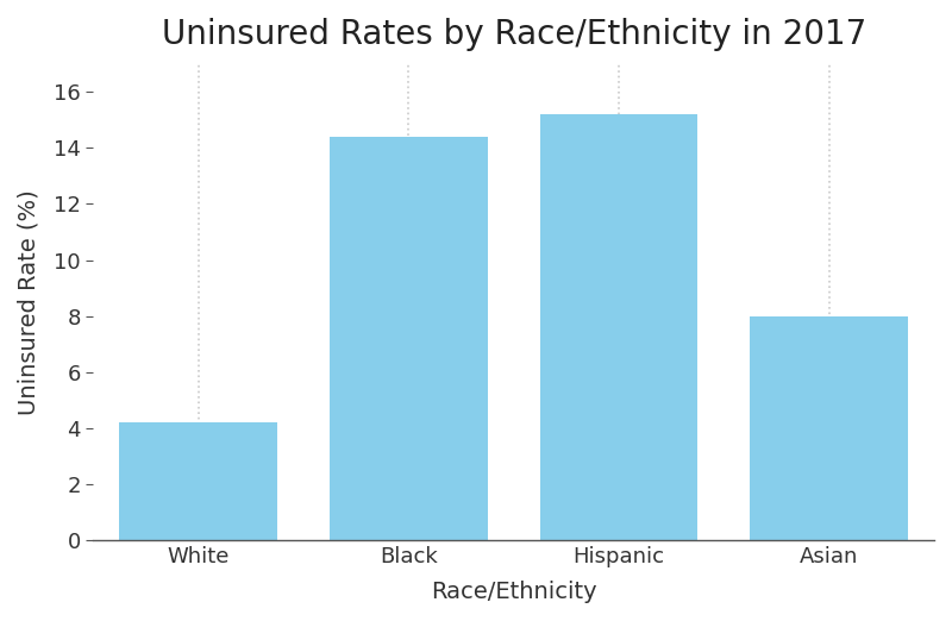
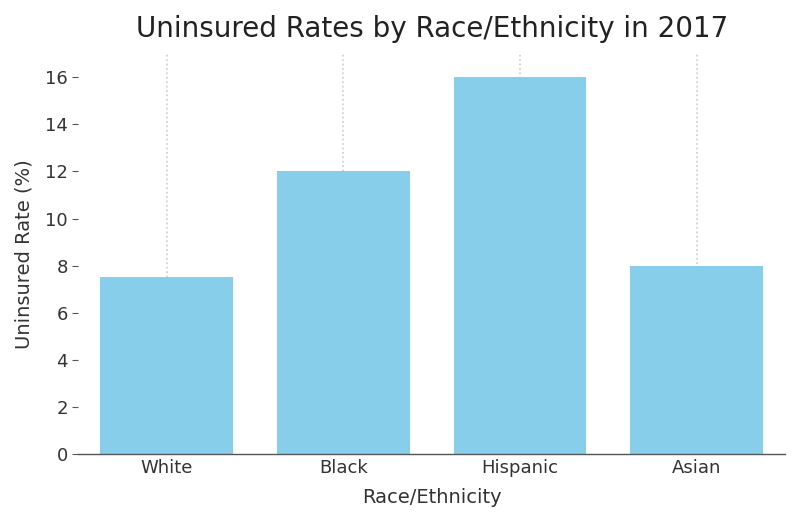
White: 4.2 -> 7.5
Black: 14.4 -> 12.0
Hispanic: 15.2 -> 16.0
